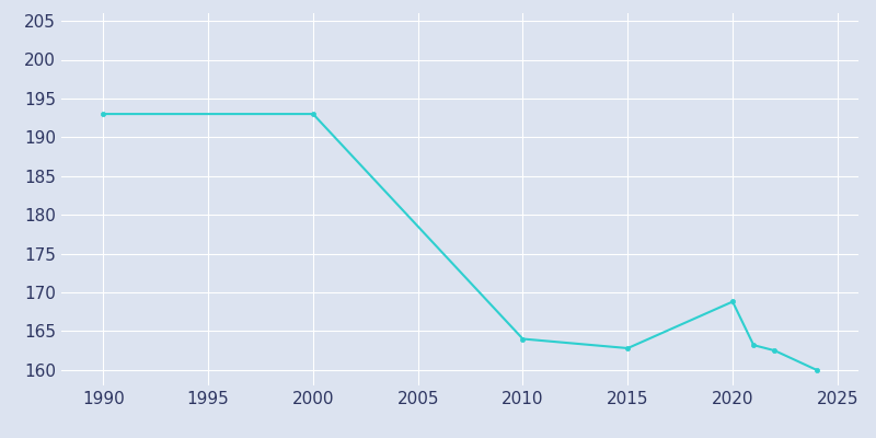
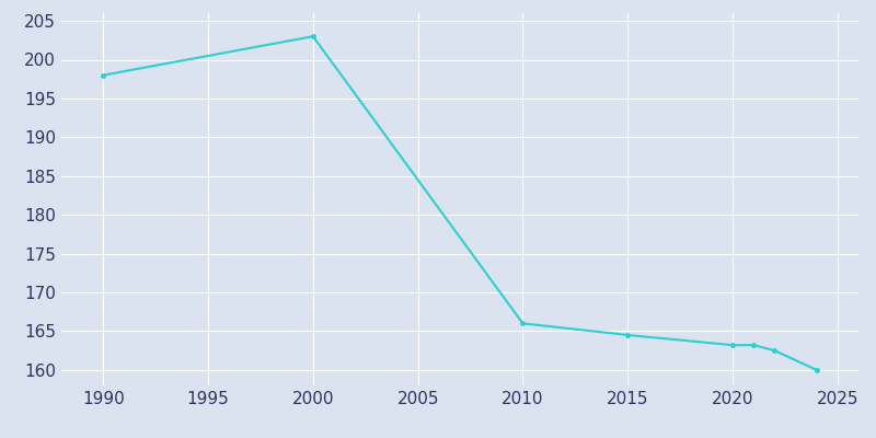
1990: 193.0 -> 198.0
2000: 193.0 -> 203.0
2010: 164.0 -> 166.0
2015: 162.8 -> 164.5
2020: 168.8 -> 163.2
